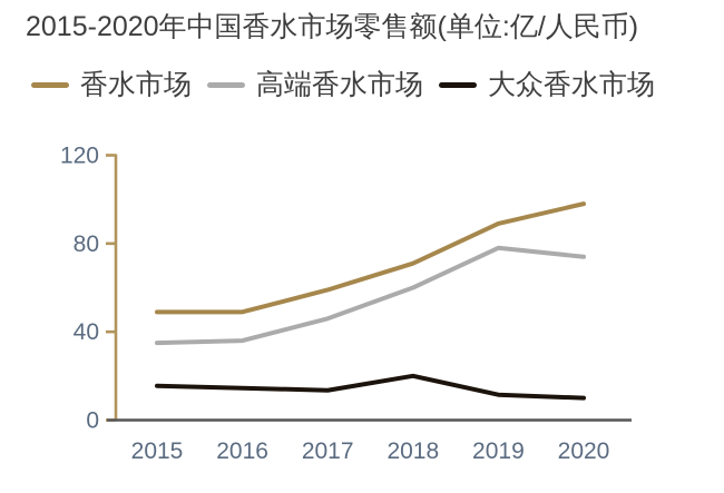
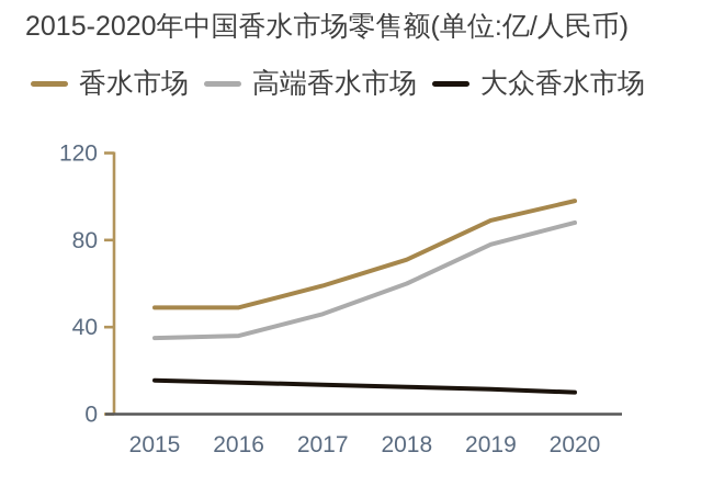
大众香水市场/2018: 20 -> 12
高端香水市场/2020: 74 -> 88
